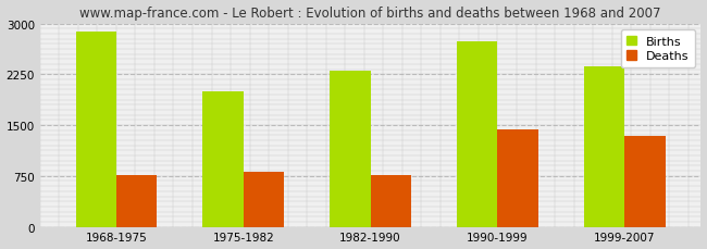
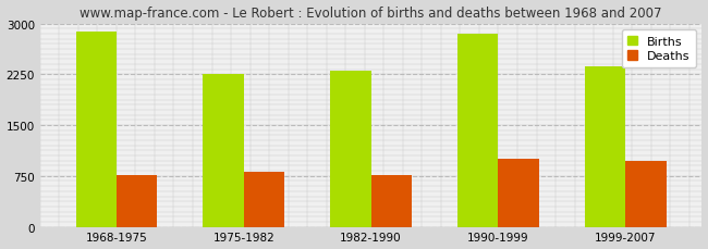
Births/1975-1982: 2000 -> 2260
Births/1990-1999: 2740 -> 2840
Deaths/1990-1999: 1440 -> 1000
Deaths/1999-2007: 1340 -> 980
